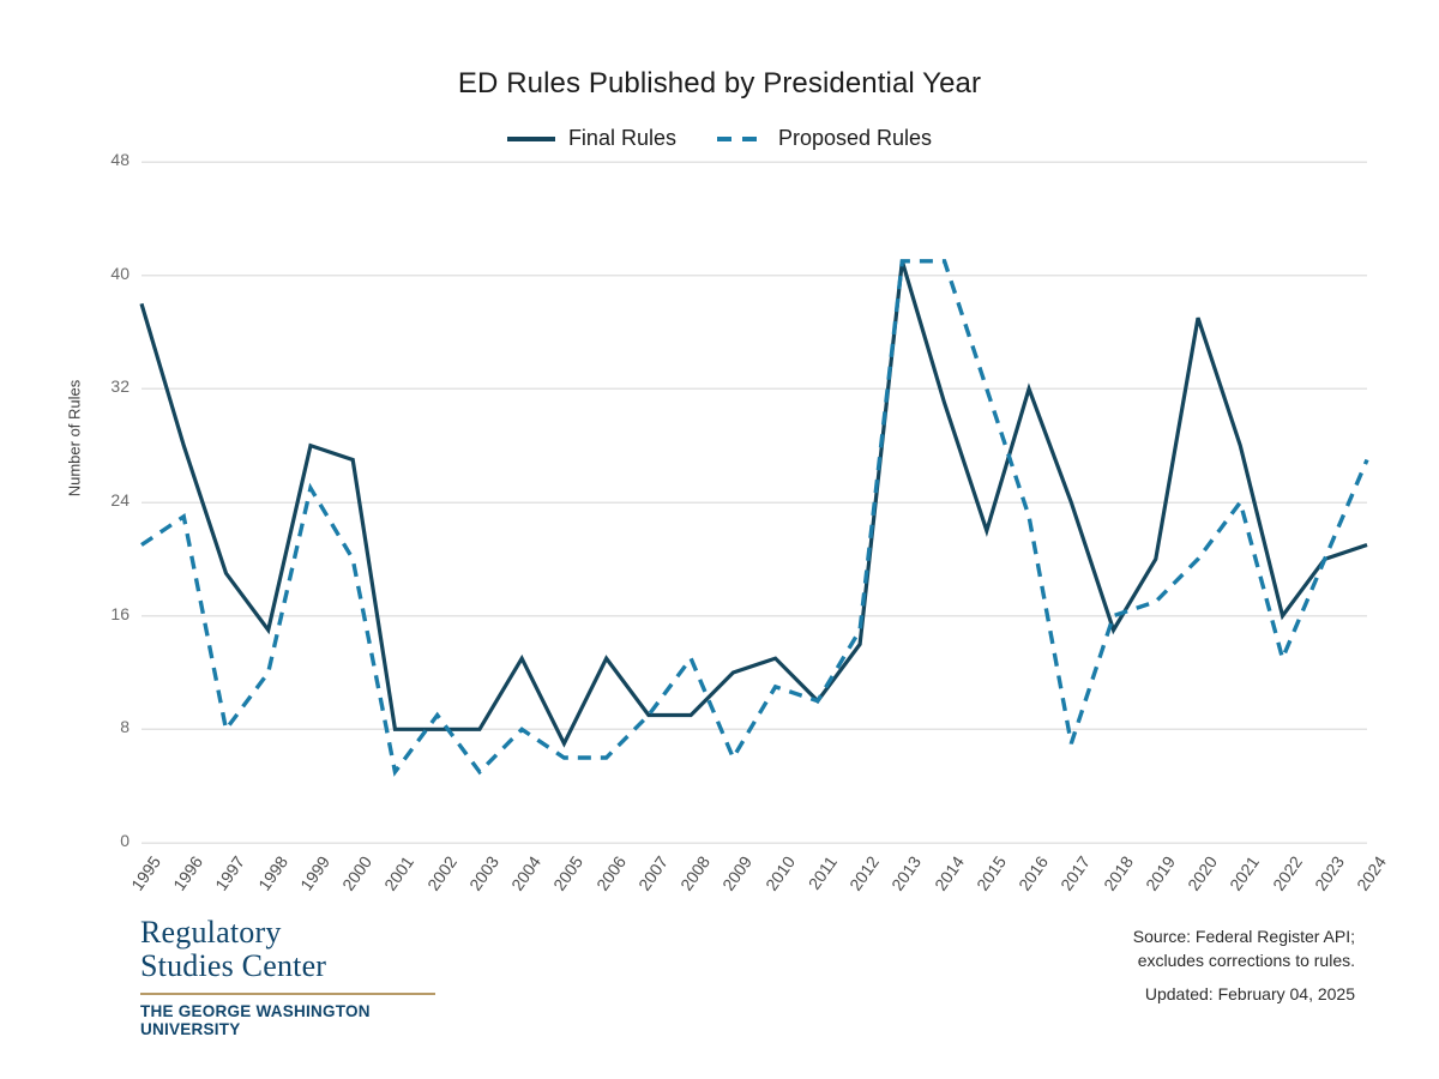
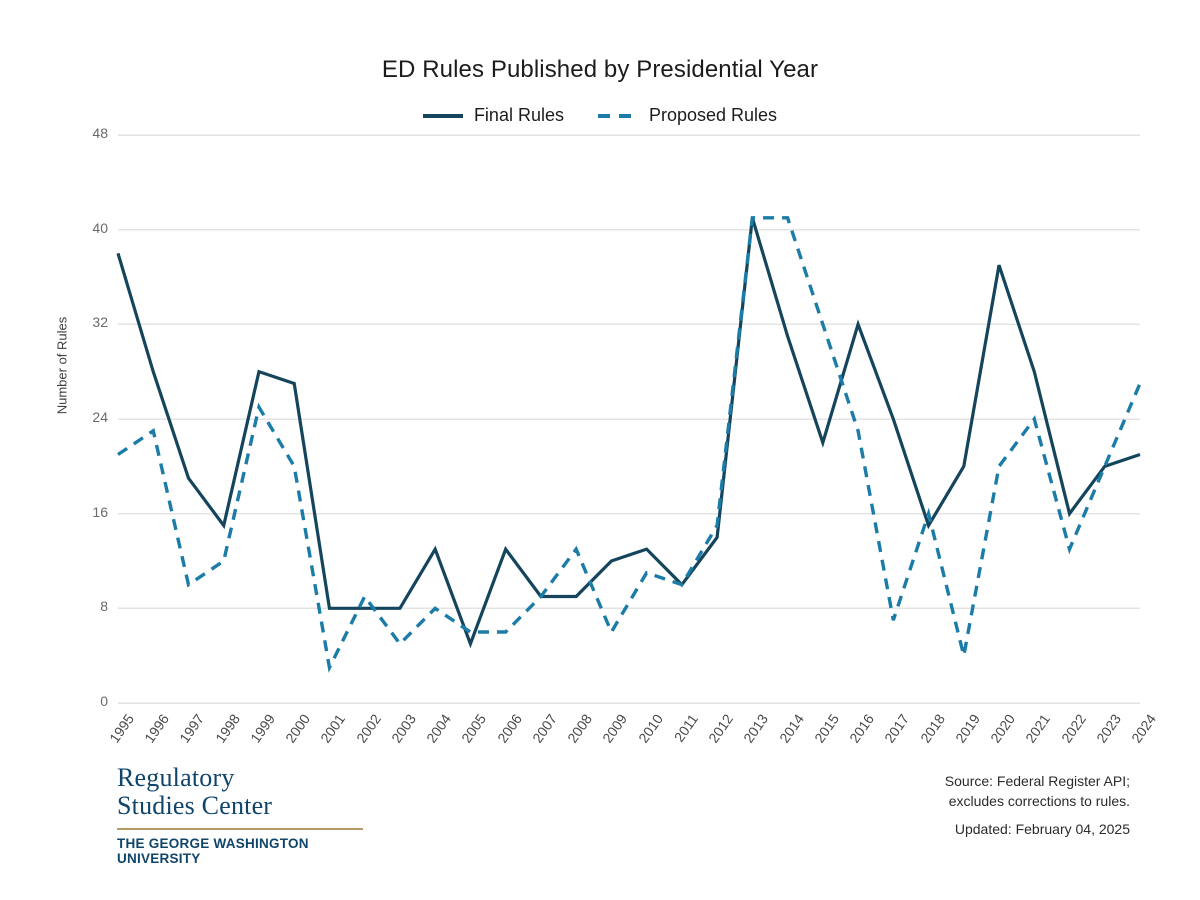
Proposed Rules/1997: 8 -> 10
Proposed Rules/2001: 5 -> 3
Final Rules/2005: 7 -> 5
Proposed Rules/2019: 17 -> 4
